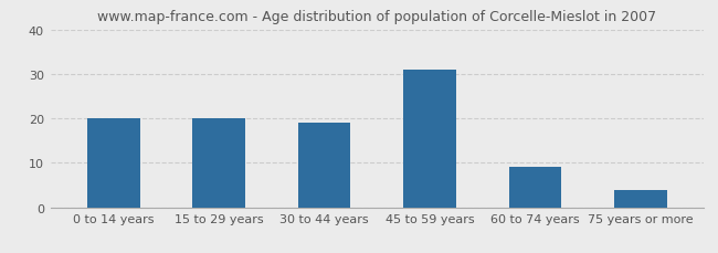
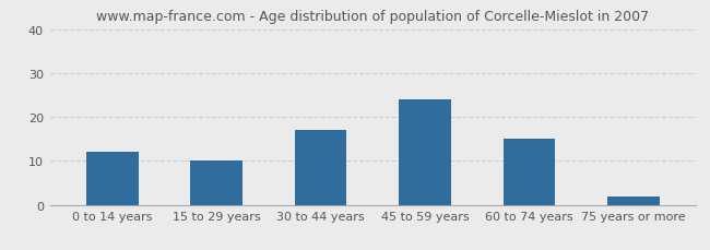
0 to 14 years: 20 -> 12
15 to 29 years: 20 -> 10
30 to 44 years: 19 -> 17
45 to 59 years: 31 -> 24
60 to 74 years: 9 -> 15
75 years or more: 4 -> 2
